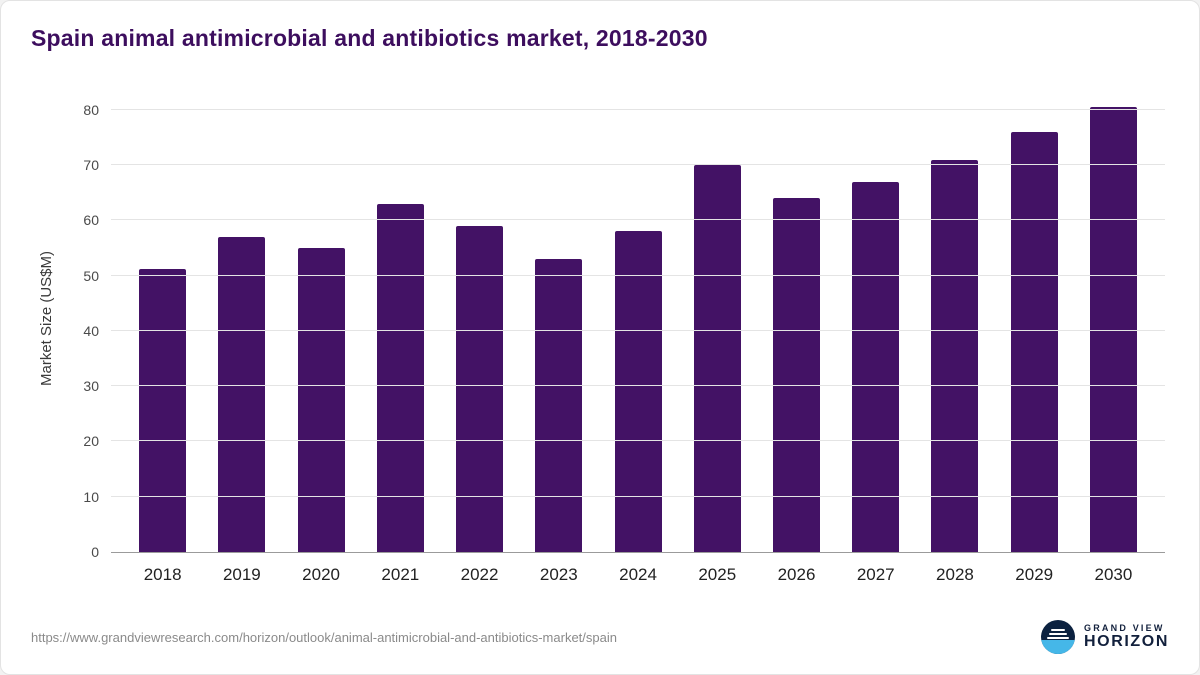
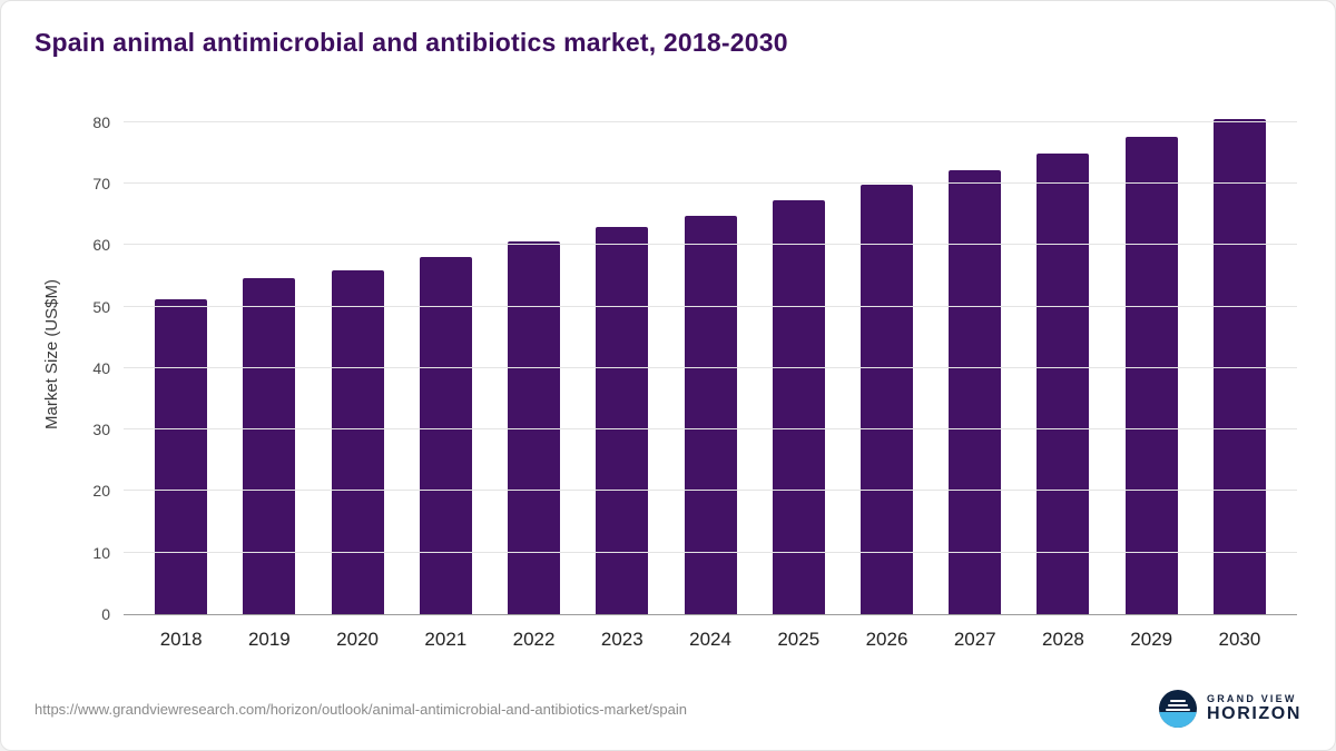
2019: 57 -> 55
2020: 55 -> 56
2021: 63 -> 58
2022: 59 -> 61
2023: 53 -> 63
2024: 58 -> 65
2025: 70 -> 67
2026: 64 -> 70
2027: 67 -> 72
2028: 71 -> 75
2029: 76 -> 78
